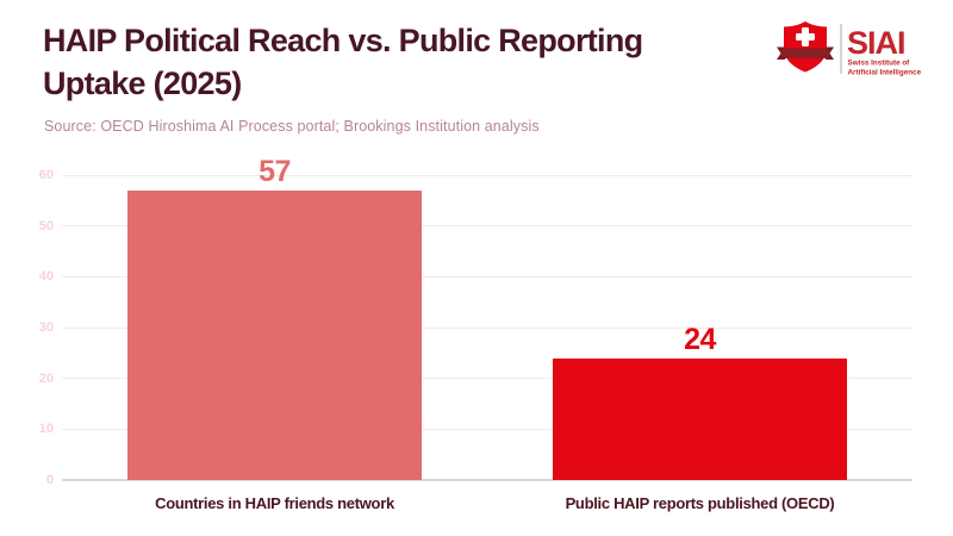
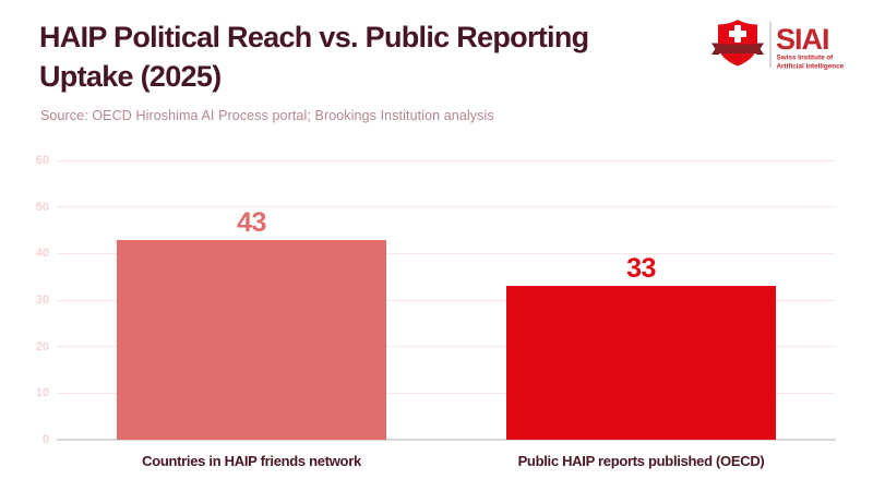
Countries in HAIP friends network: 57 -> 43
Public HAIP reports published (OECD): 24 -> 33
